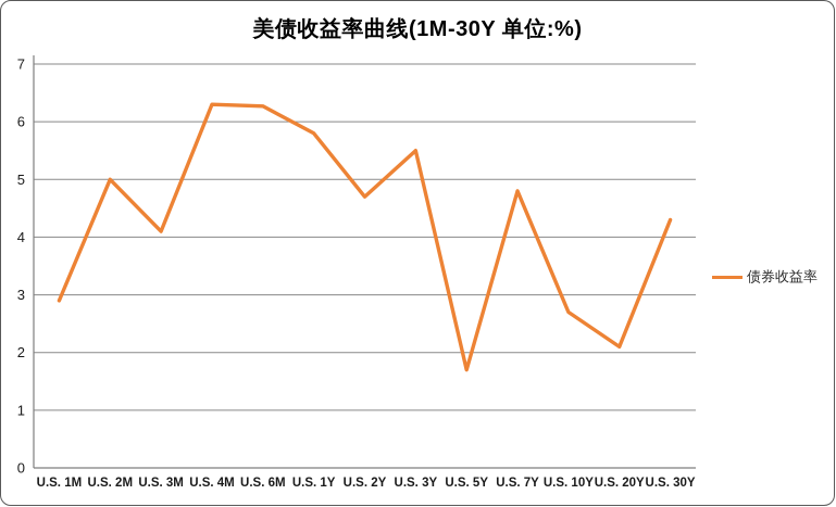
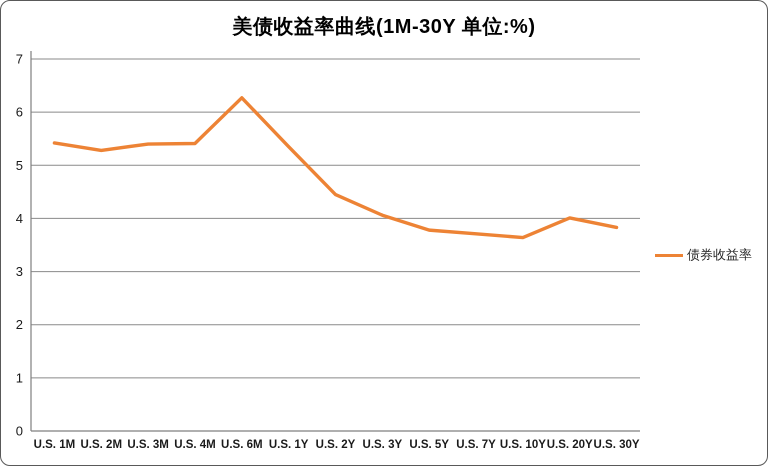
U.S. 1M: 2.9 -> 5.4
U.S. 2M: 5.0 -> 5.3
U.S. 3M: 4.1 -> 5.4
U.S. 4M: 6.3 -> 5.4
U.S. 1Y: 5.8 -> 5.3
U.S. 2Y: 4.7 -> 4.5
U.S. 3Y: 5.5 -> 4.1
U.S. 5Y: 1.7 -> 3.8
U.S. 7Y: 4.8 -> 3.7
U.S. 10Y: 2.7 -> 3.6
U.S. 20Y: 2.1 -> 4.0
U.S. 30Y: 4.3 -> 3.8
